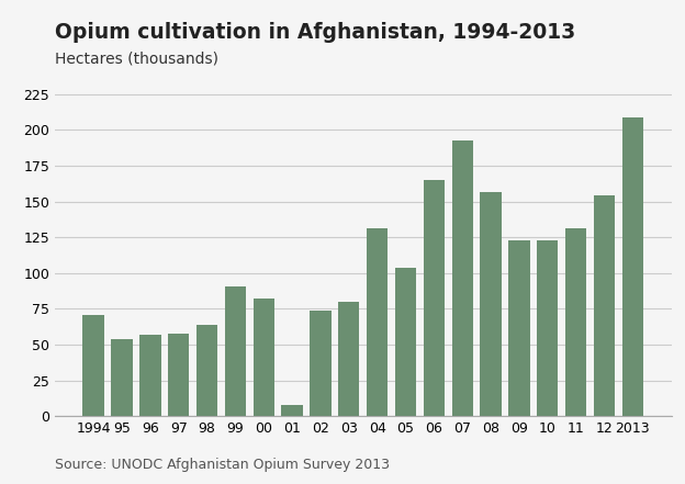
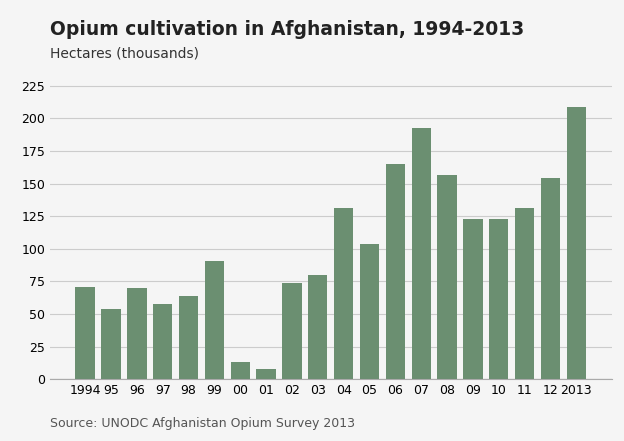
96: 57 -> 70
00: 82 -> 13
